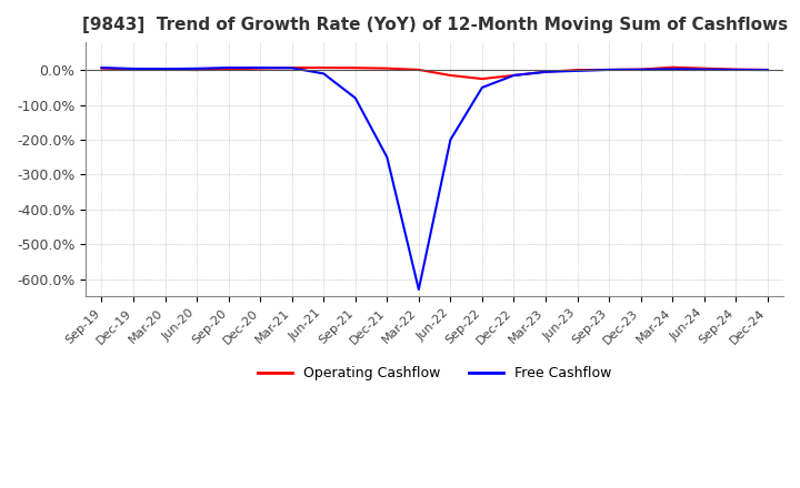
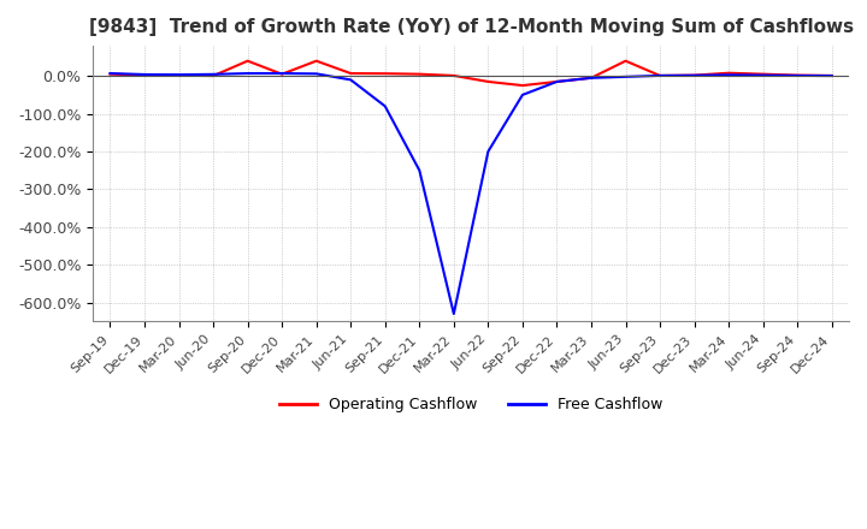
Operating Cashflow/Sep-20: 3% -> 40%
Operating Cashflow/Mar-21: 7% -> 40%
Operating Cashflow/Jun-23: 0% -> 40%
